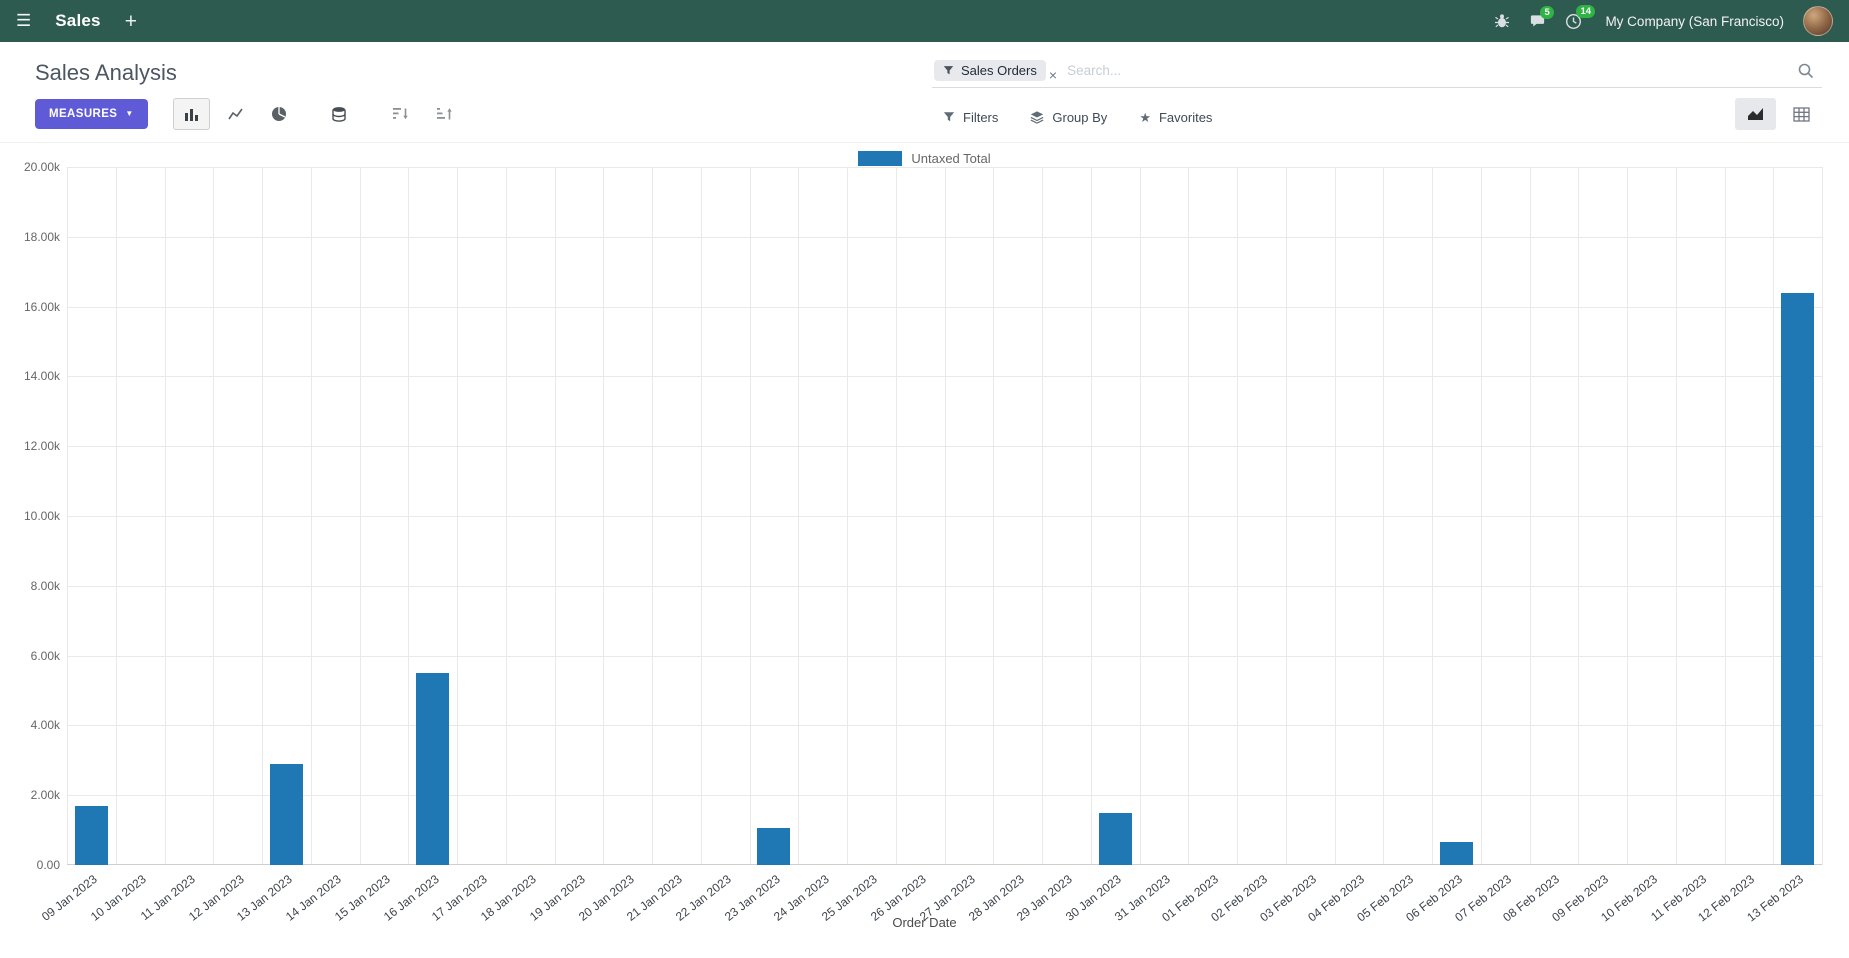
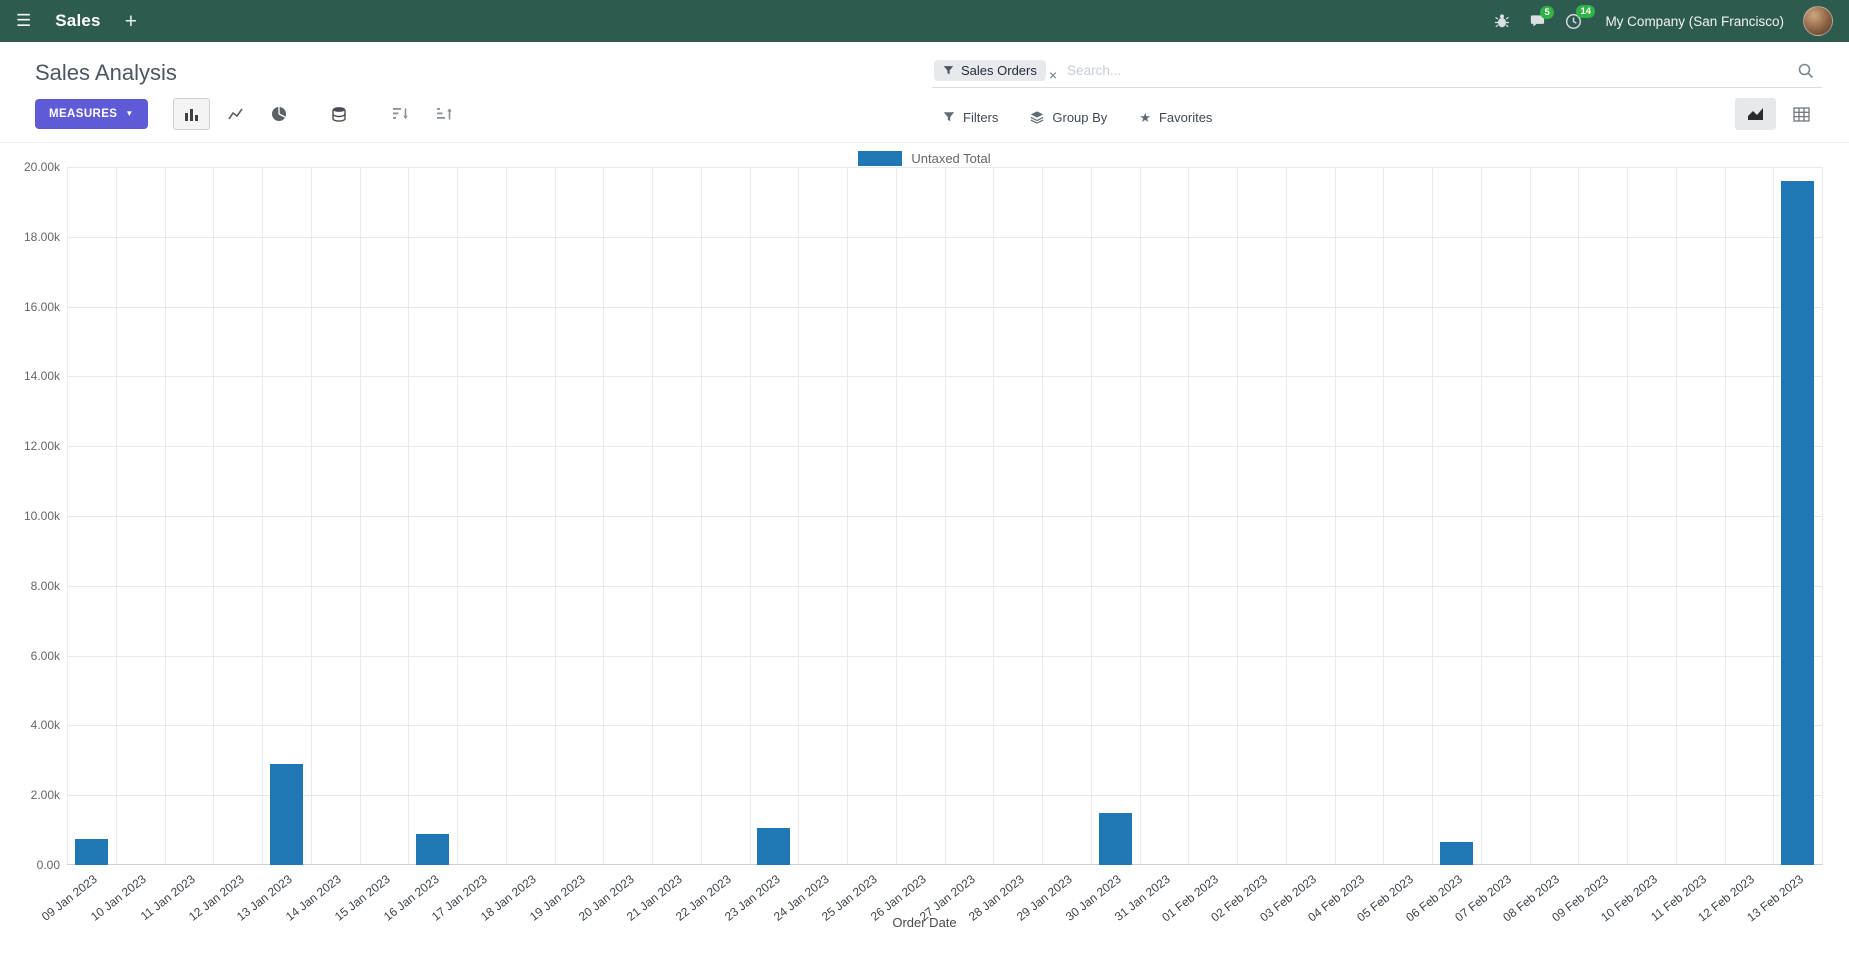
09 Jan 2023: 1.7k -> 0.8k
16 Jan 2023: 5.5k -> 0.9k
13 Feb 2023: 16.4k -> 19.6k
